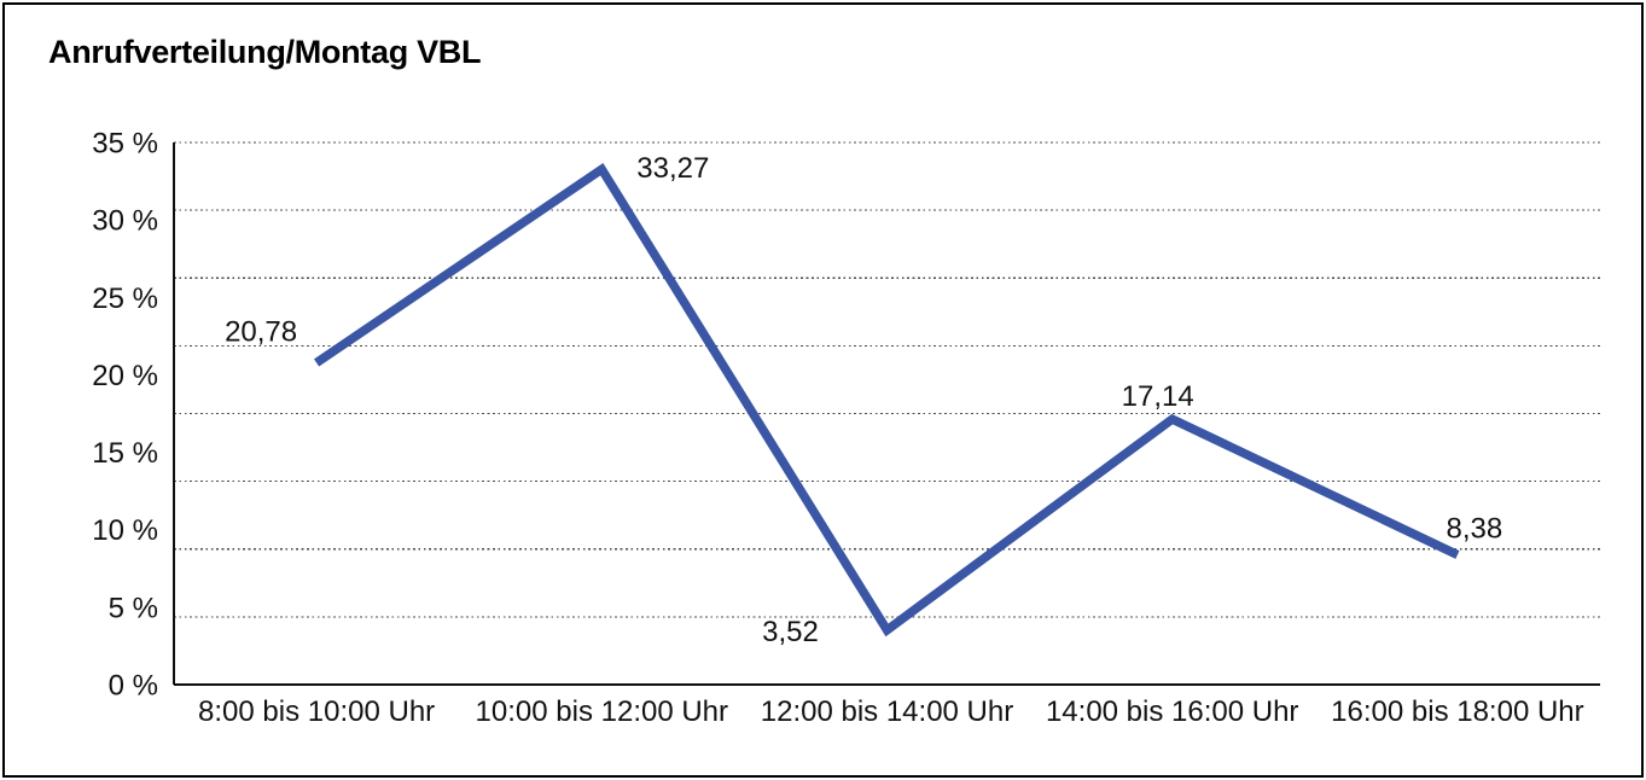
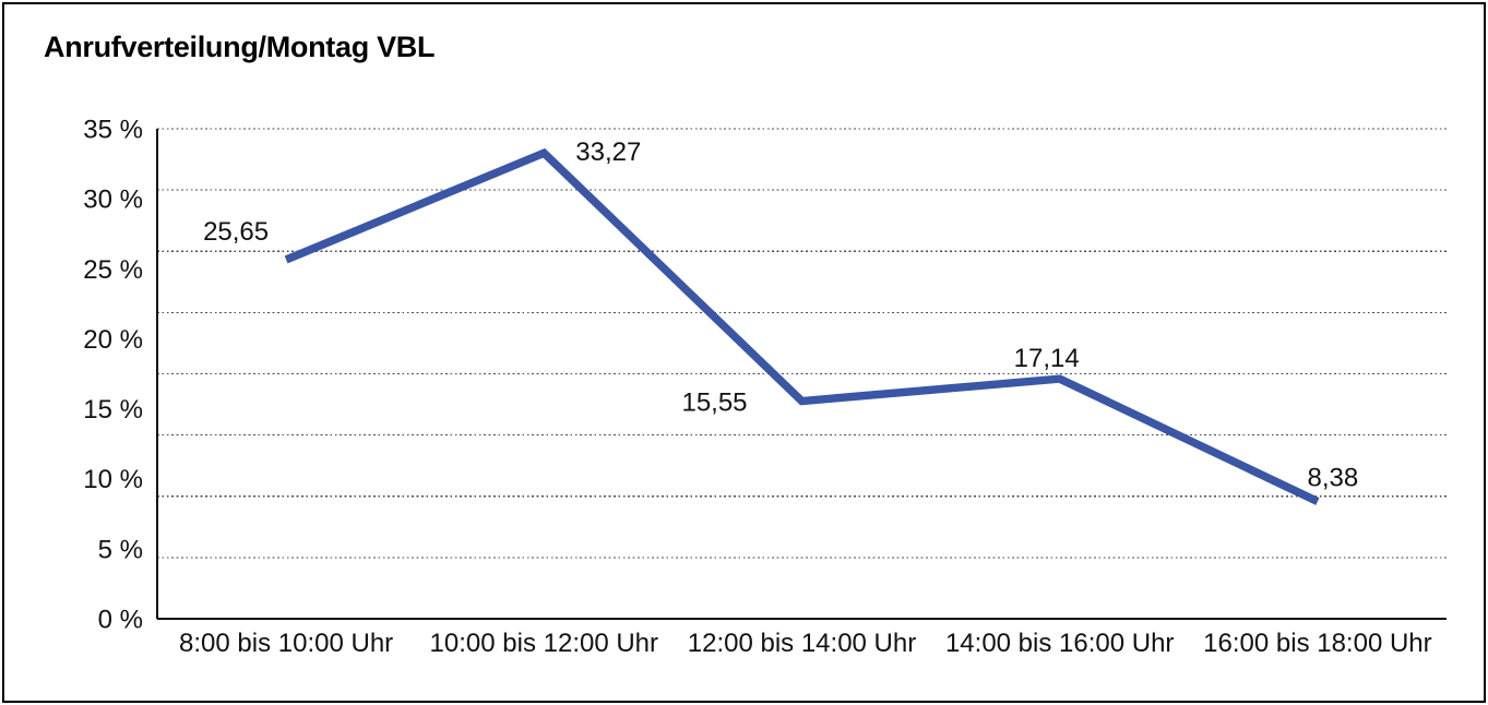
8:00 bis 10:00 Uhr: 20,78 -> 25,65
12:00 bis 14:00 Uhr: 3,52 -> 15,55
